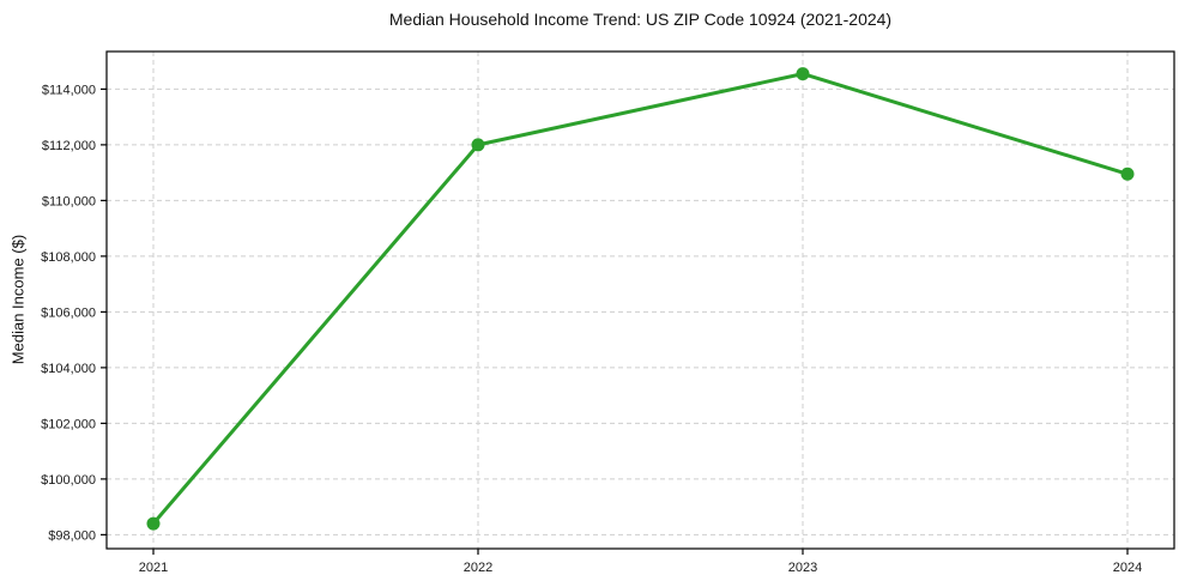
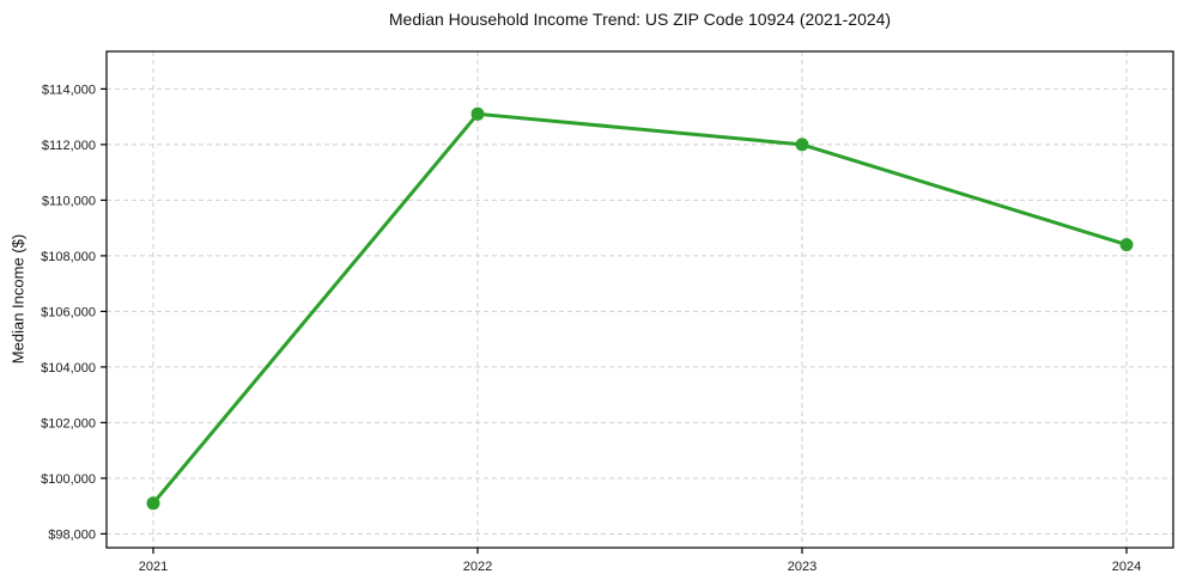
2021: $98400 -> $99100
2022: $112000 -> $113100
2023: $114600 -> $112000
2024: $111000 -> $108400
